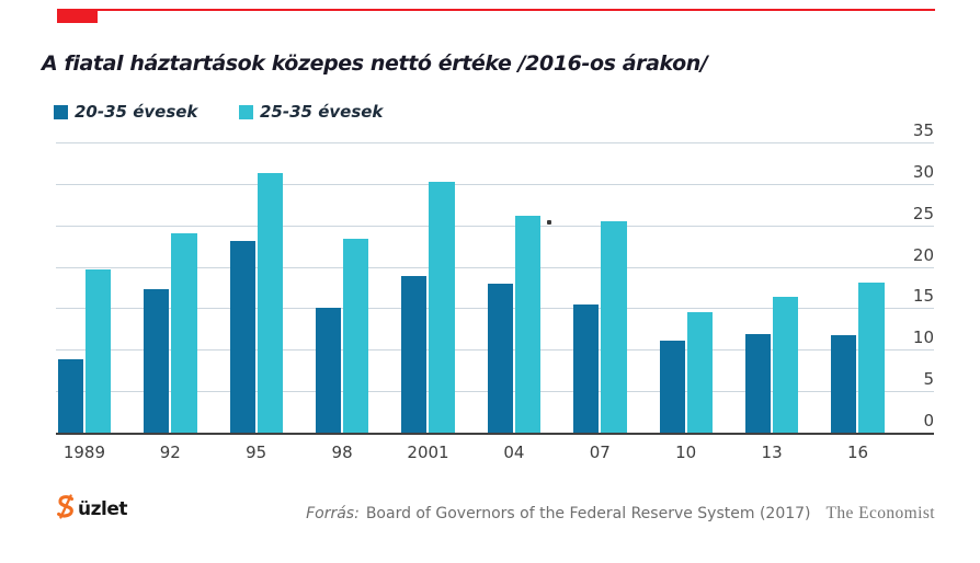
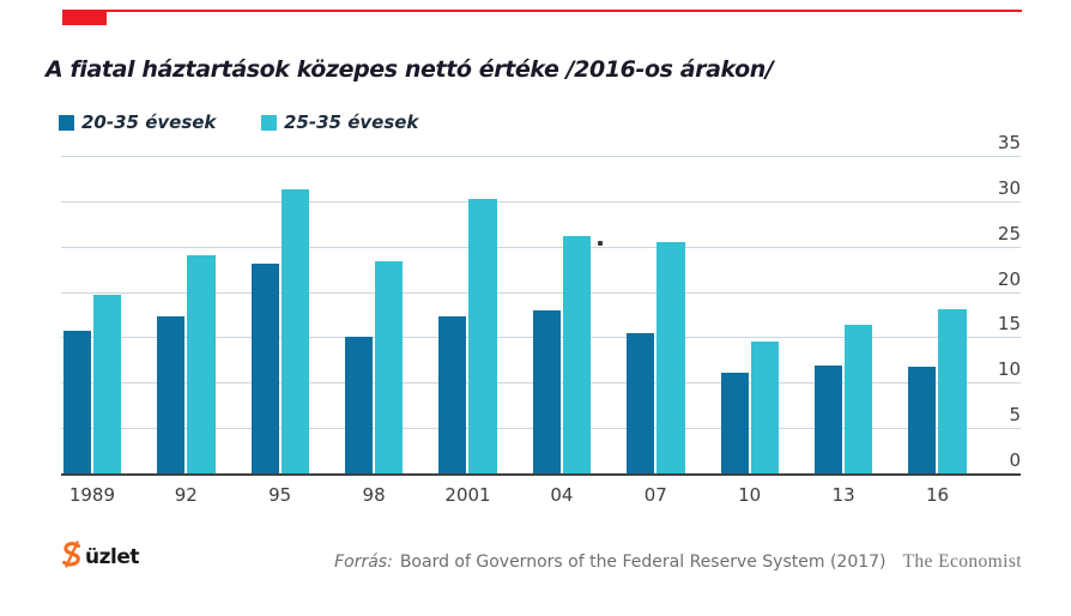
20-35 évesek/1989: 9 -> 16
20-35 évesek/2001: 19 -> 18
